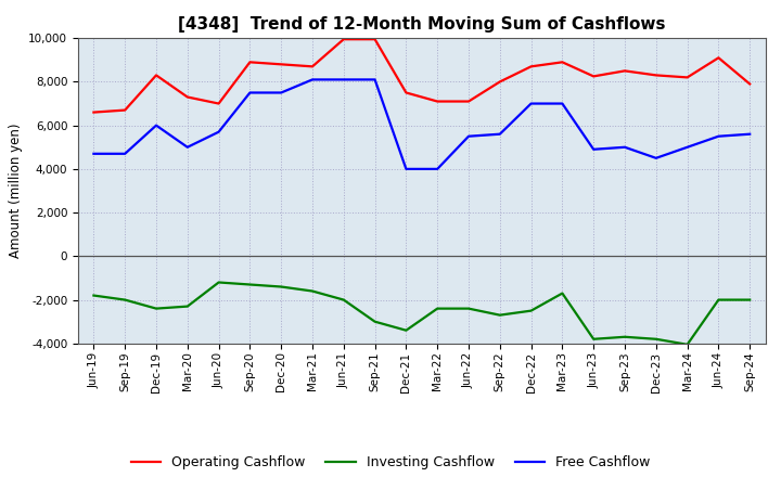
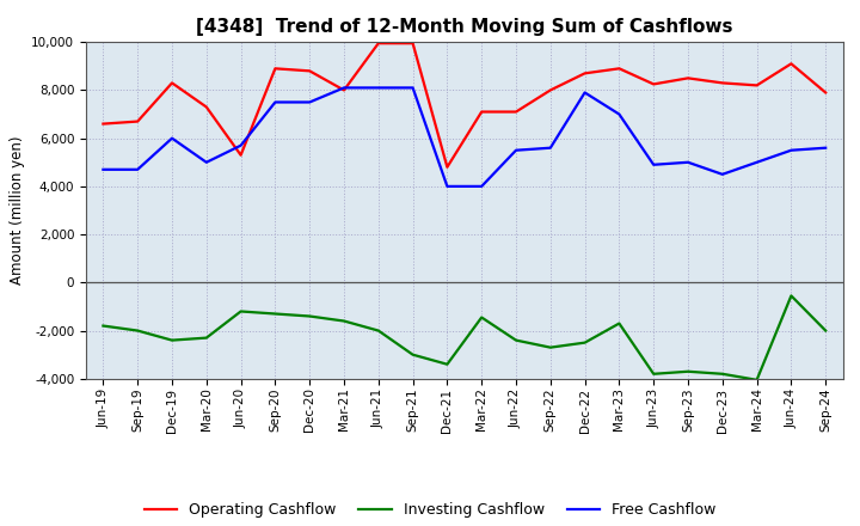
Operating Cashflow/Jun-20: 7,000 -> 5,300
Operating Cashflow/Mar-21: 8,700 -> 8,000
Operating Cashflow/Dec-21: 7,500 -> 4,800
Investing Cashflow/Mar-22: -2,400 -> -1,450
Free Cashflow/Dec-22: 7,000 -> 7,900
Investing Cashflow/Jun-24: -2,000 -> -550
